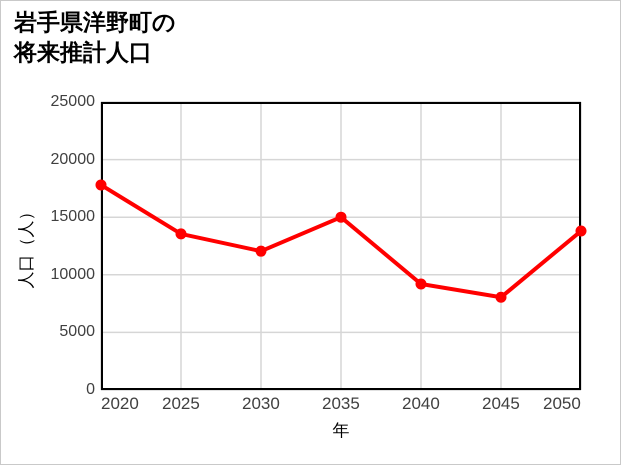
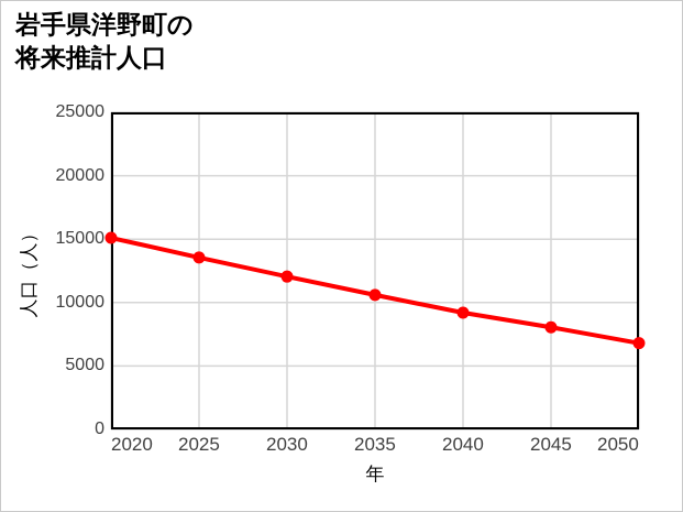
2020: 17800 -> 15100
2035: 15000 -> 10600
2050: 13800 -> 6800
